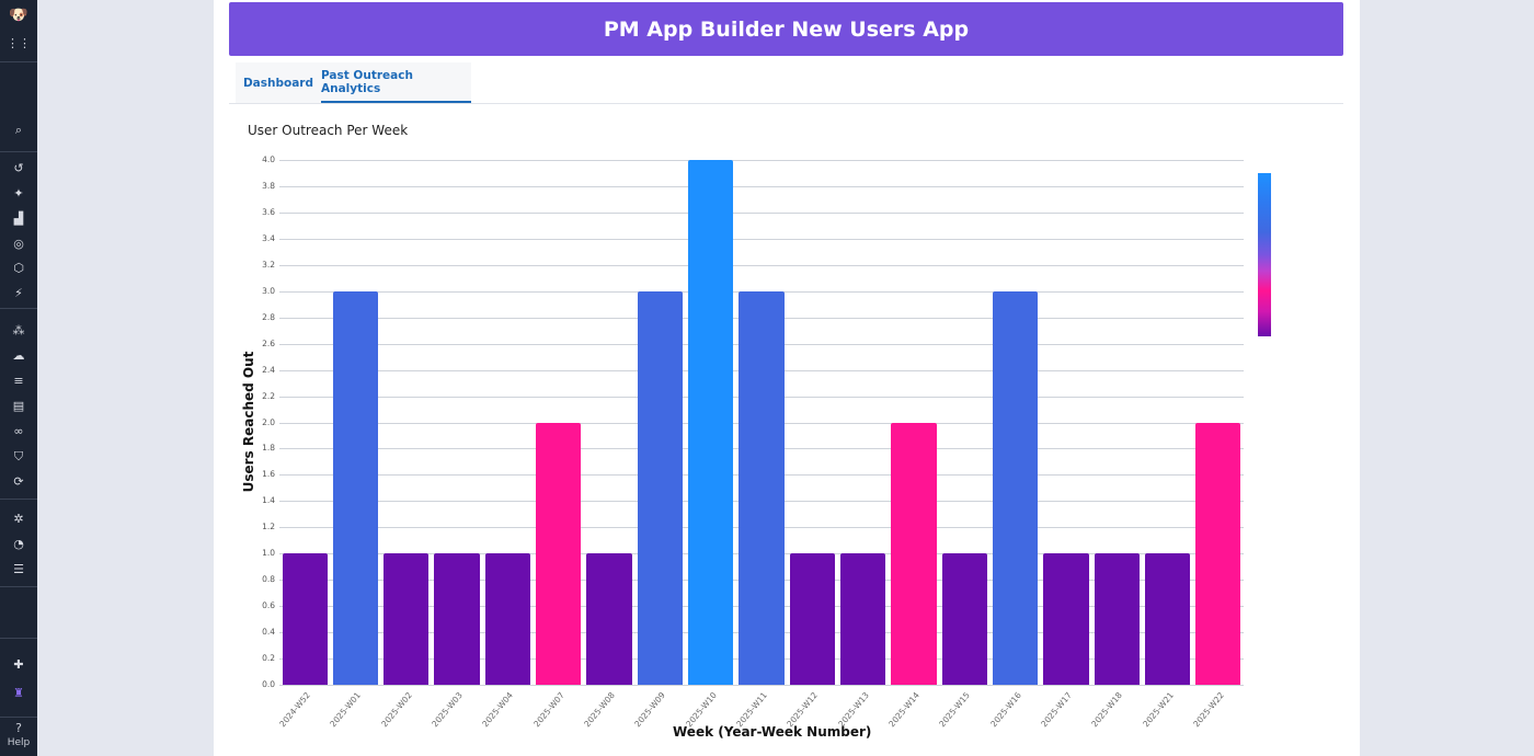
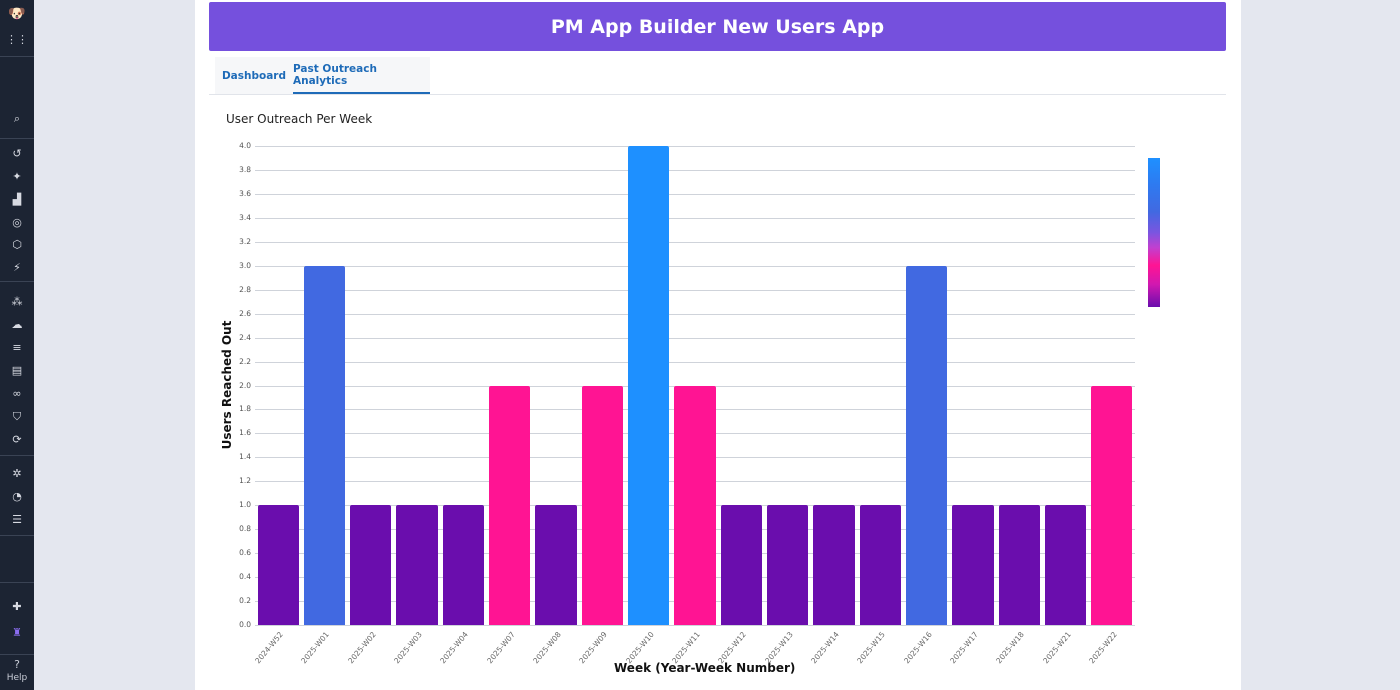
2025-W09: 3 -> 2
2025-W11: 3 -> 2
2025-W14: 2 -> 1
